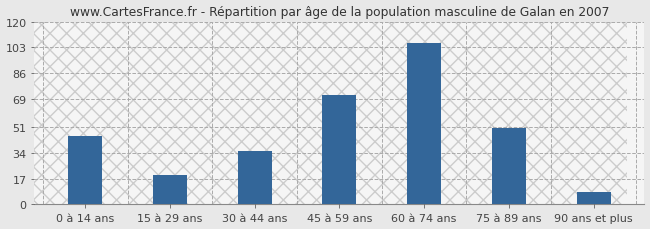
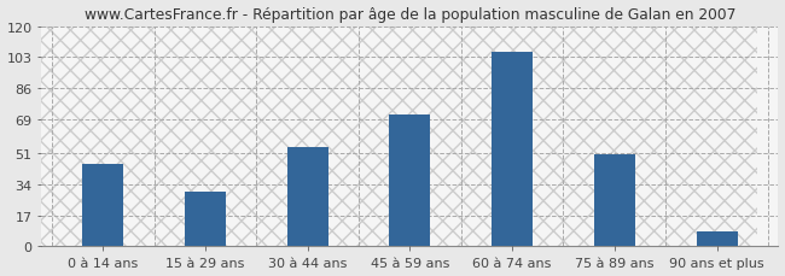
15 à 29 ans: 19 -> 30
30 à 44 ans: 35 -> 54
